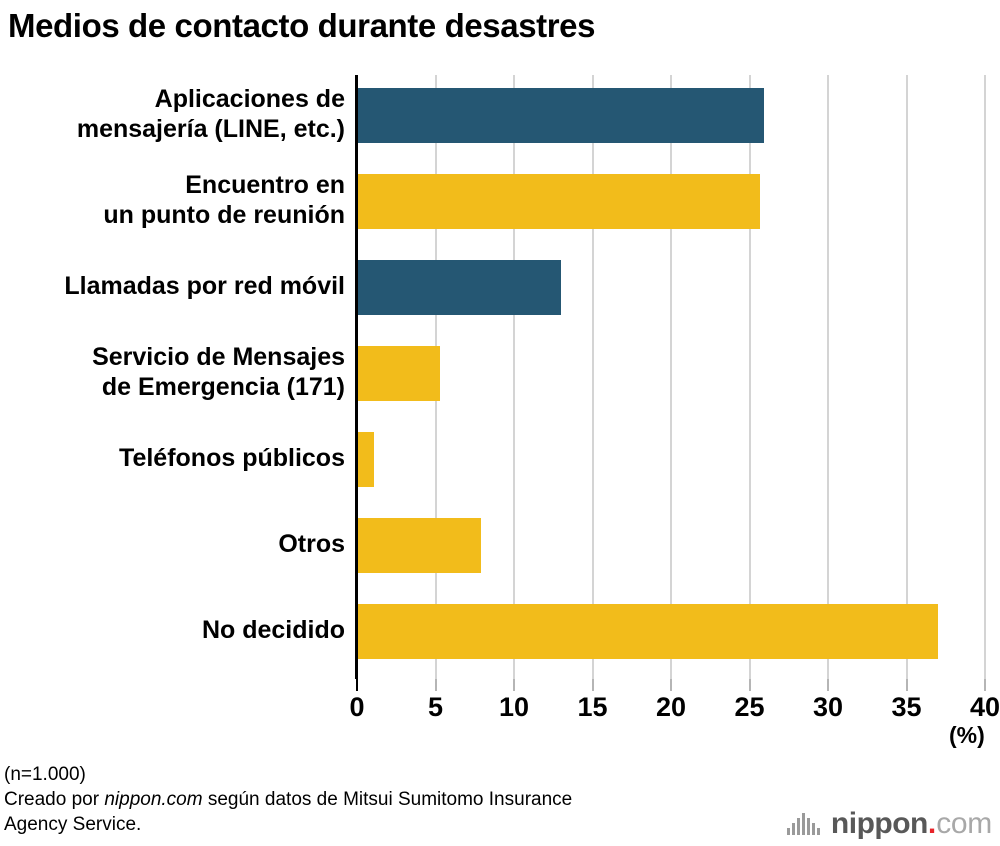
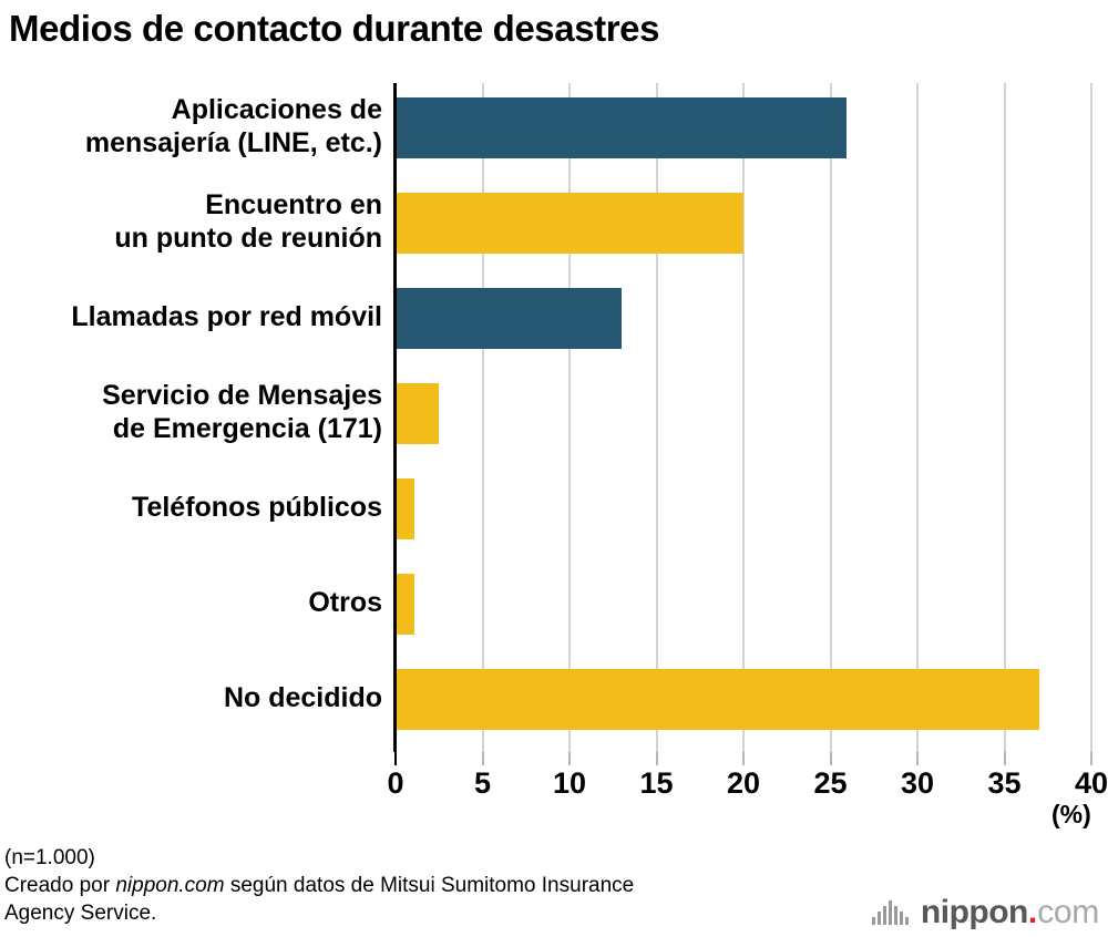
Encuentro en un punto de reunión: 25.7 -> 20.0
Servicio de Mensajes de Emergencia (171): 5.3 -> 2.5
Otros: 7.9 -> 1.1
